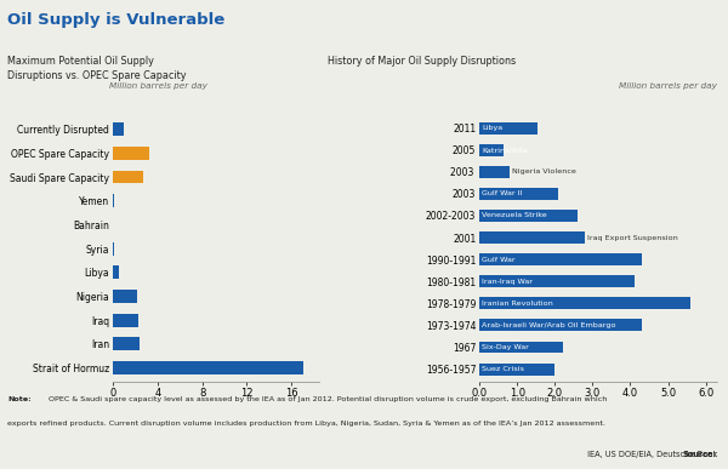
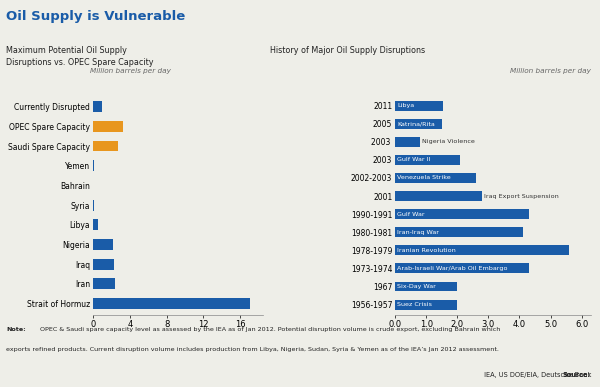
2005: 0.65 -> 1.50
1967: 2.20 -> 2.00
